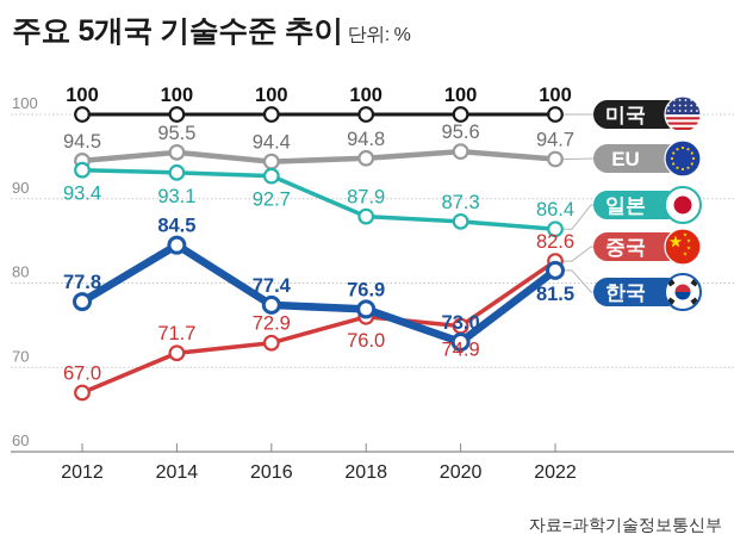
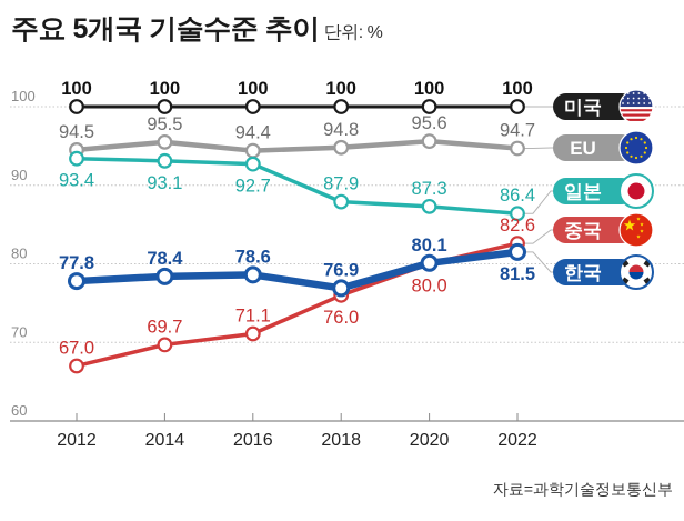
중국/2014: 71.7 -> 69.7
한국/2014: 84.5 -> 78.4
중국/2016: 72.9 -> 71.1
한국/2016: 77.4 -> 78.6
중국/2020: 74.9 -> 80.0
한국/2020: 73.0 -> 80.1
